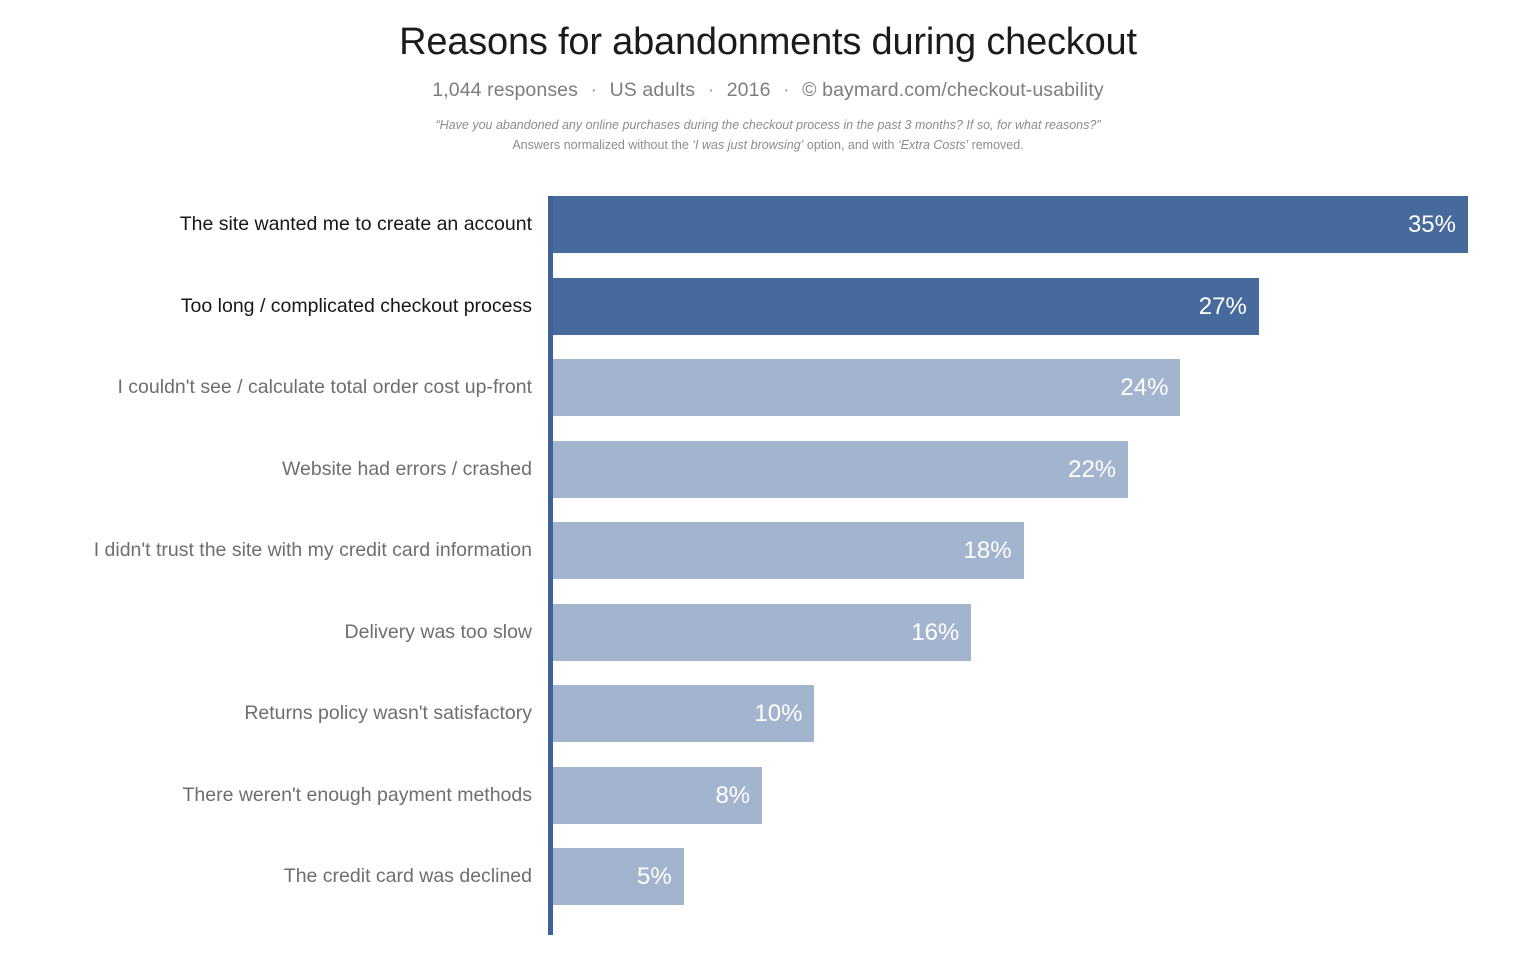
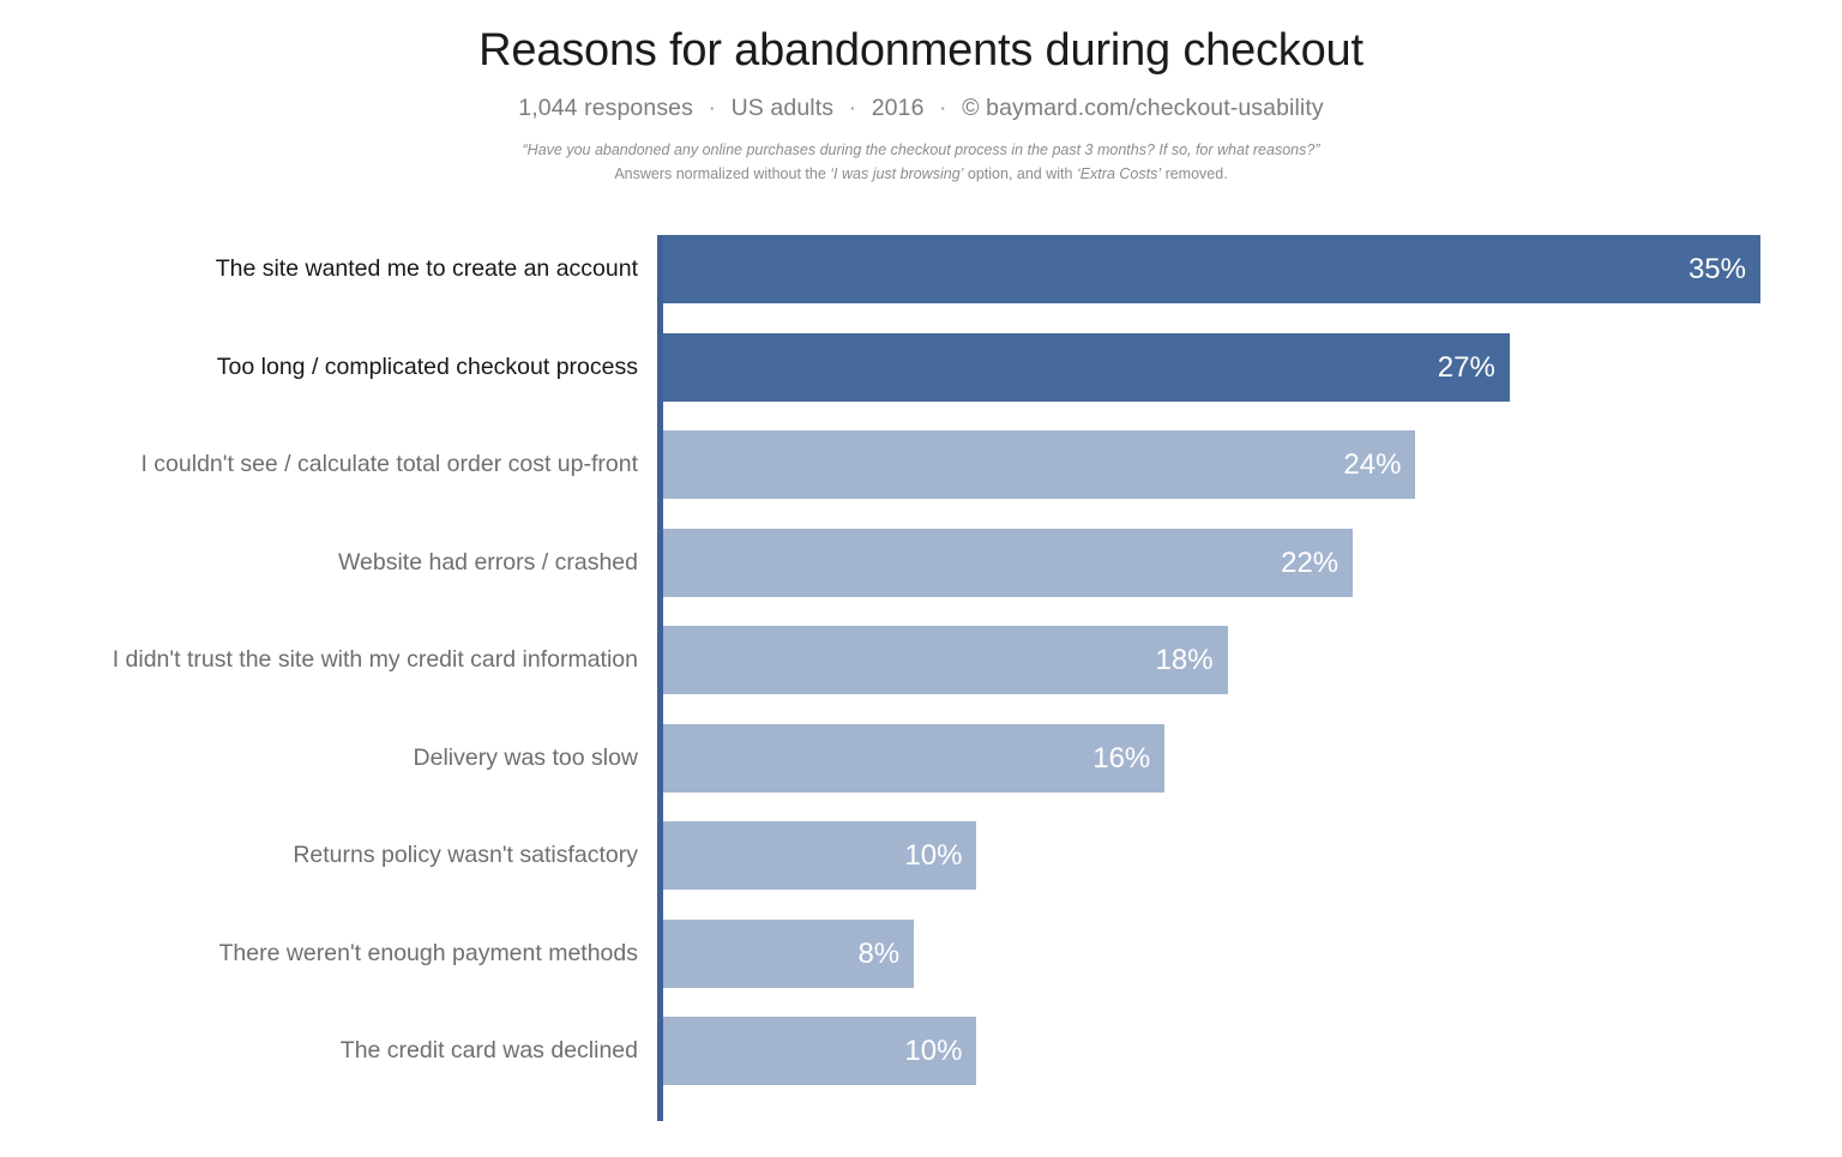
The credit card was declined: 5% -> 10%
